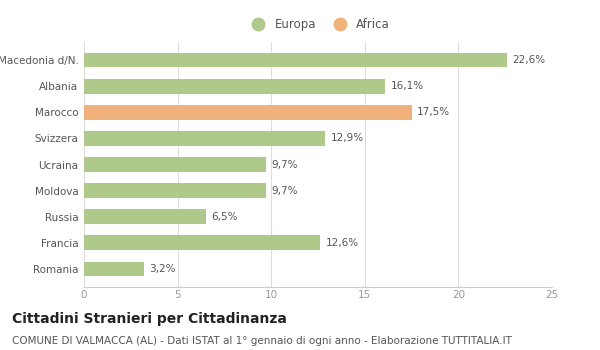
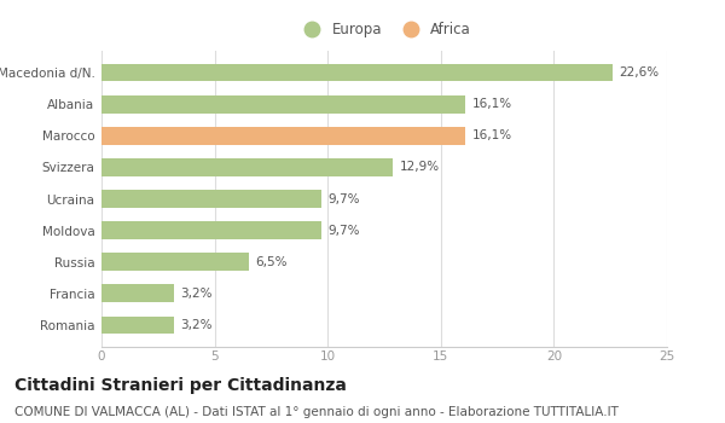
Marocco: 17,5% -> 16,1%
Francia: 12,6% -> 3,2%
